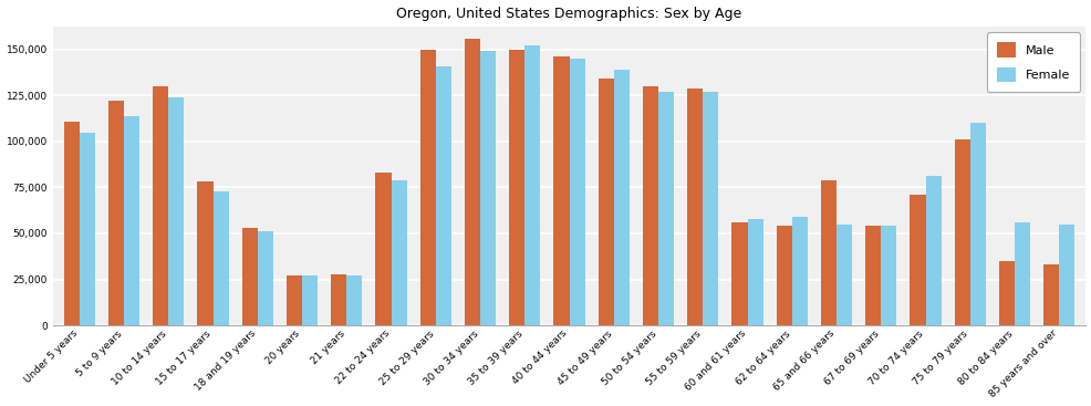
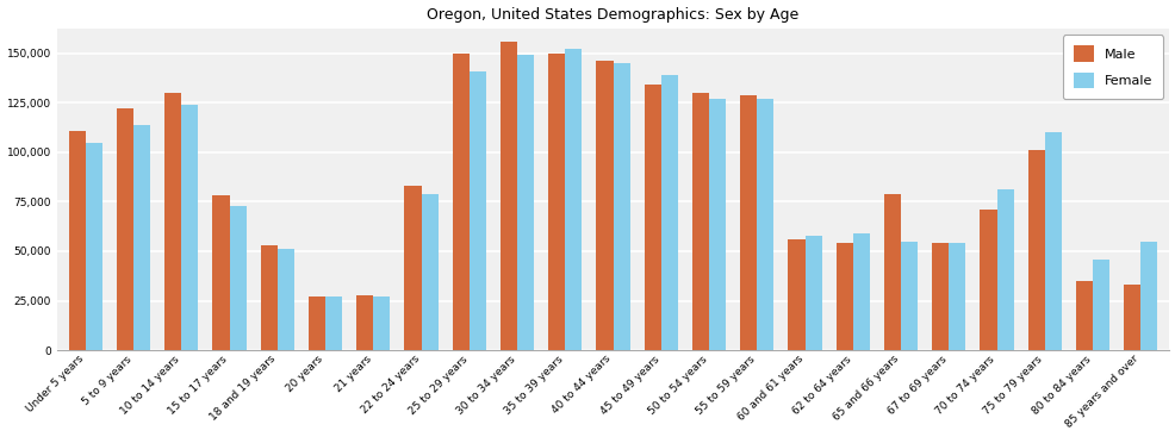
Female/80 to 84 years: 56,000 -> 46,000
